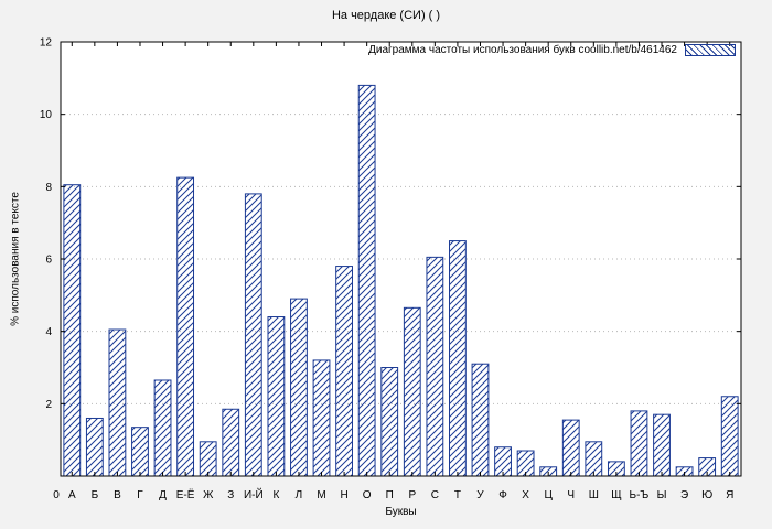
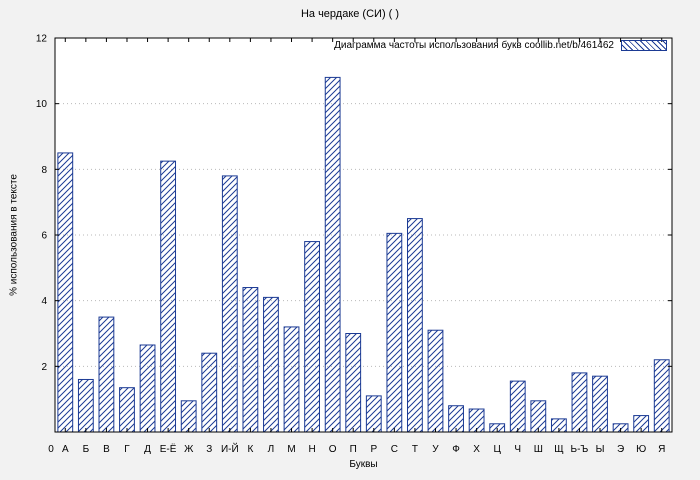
А: 8.1 -> 8.5
В: 4.0 -> 3.5
З: 1.9 -> 2.4
Л: 4.9 -> 4.1
Р: 4.7 -> 1.1
